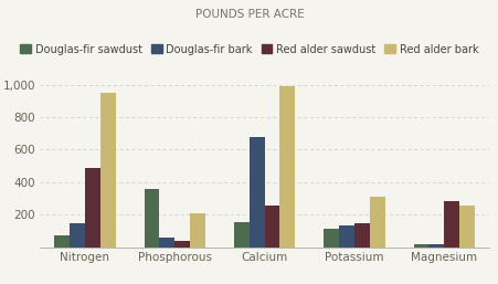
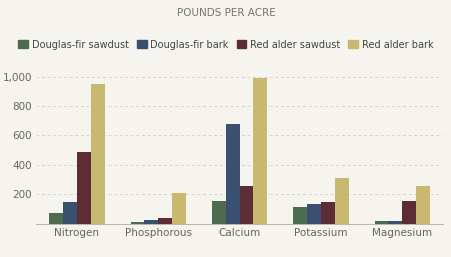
Douglas-fir sawdust/Phosphorous: 360 -> 10
Douglas-fir bark/Phosphorous: 60 -> 20
Red alder sawdust/Magnesium: 280 -> 160
